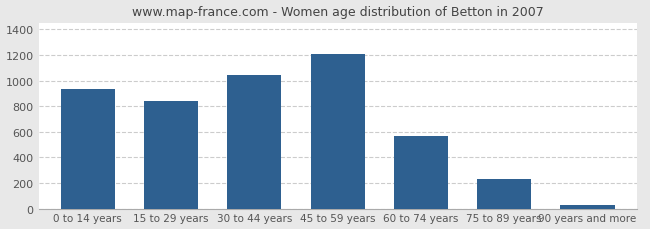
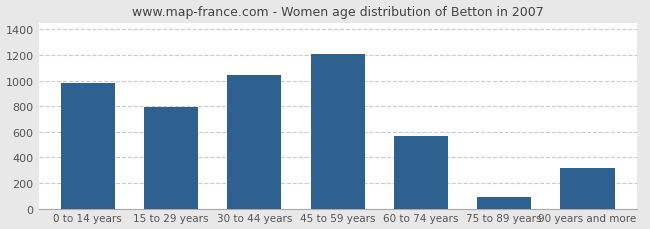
0 to 14 years: 930 -> 980
15 to 29 years: 840 -> 790
75 to 89 years: 230 -> 90
90 years and more: 30 -> 320
